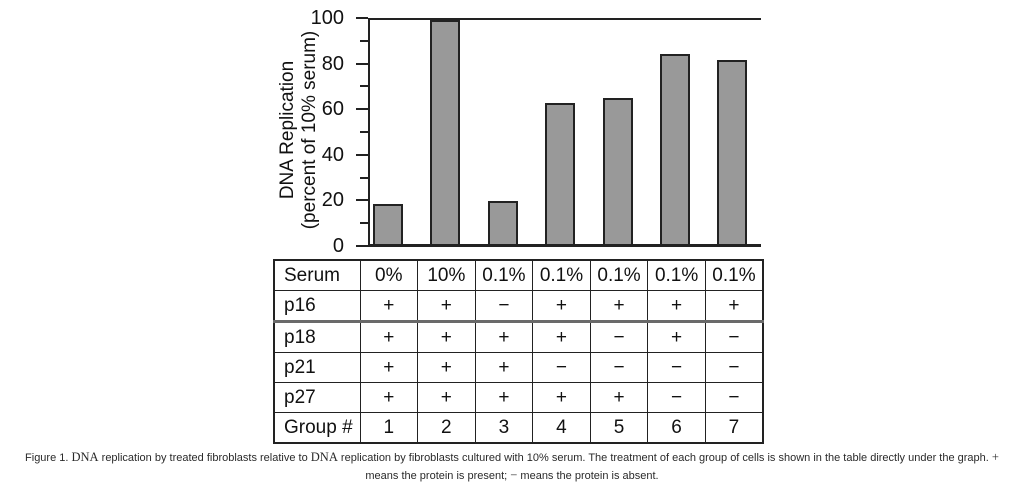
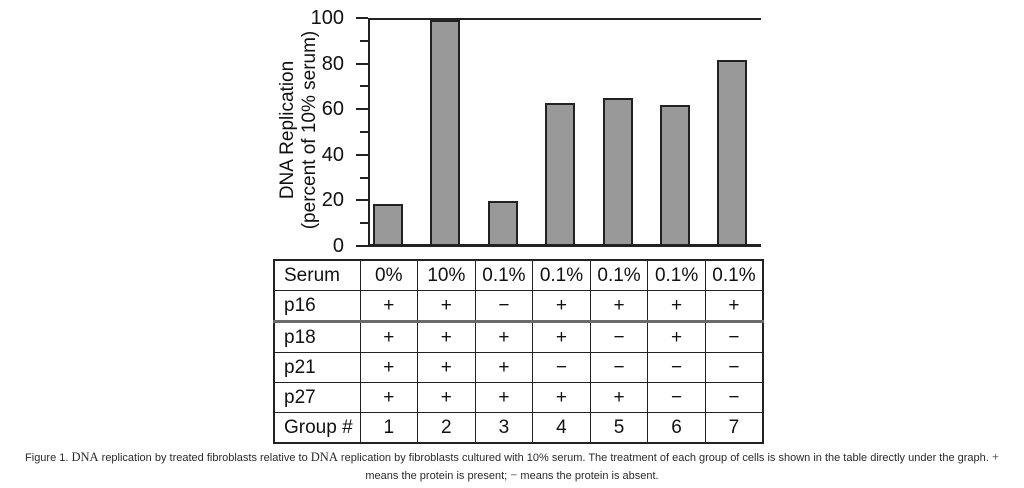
6: 85 -> 62
